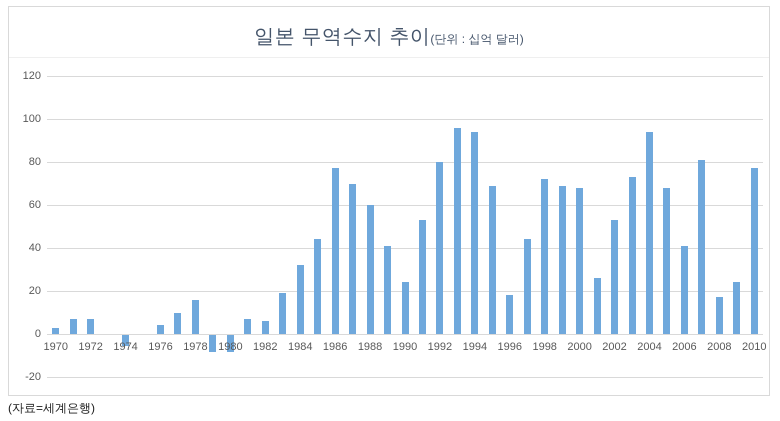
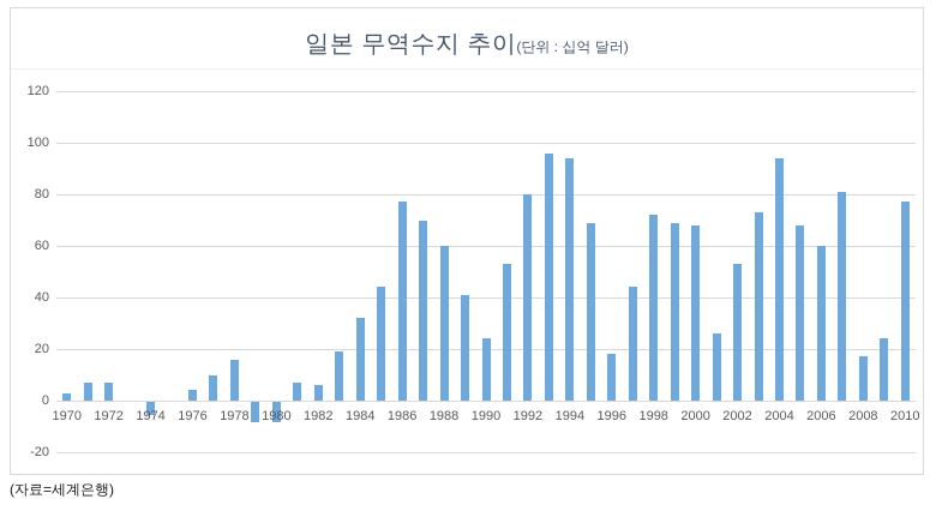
2006: 41 -> 60
